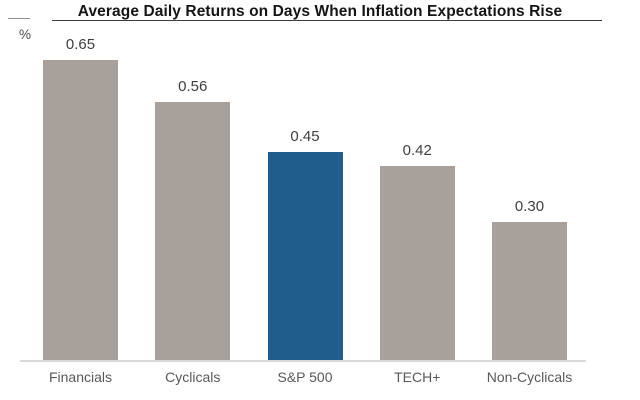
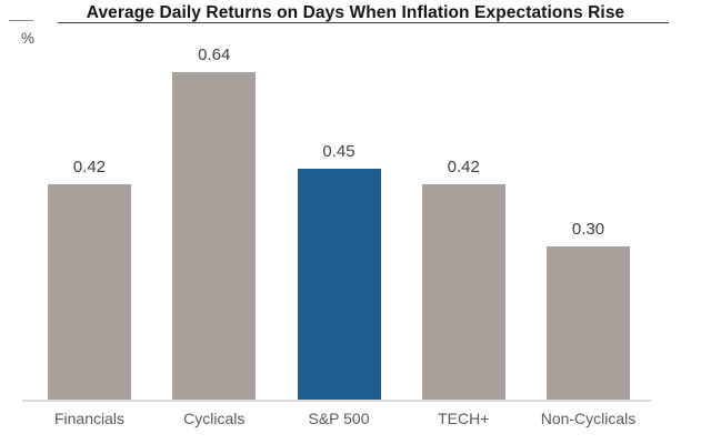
Financials: 0.65 -> 0.42
Cyclicals: 0.56 -> 0.64
